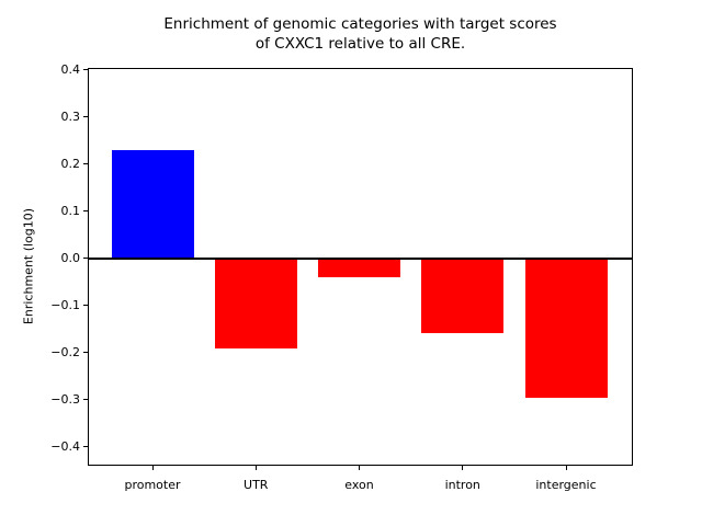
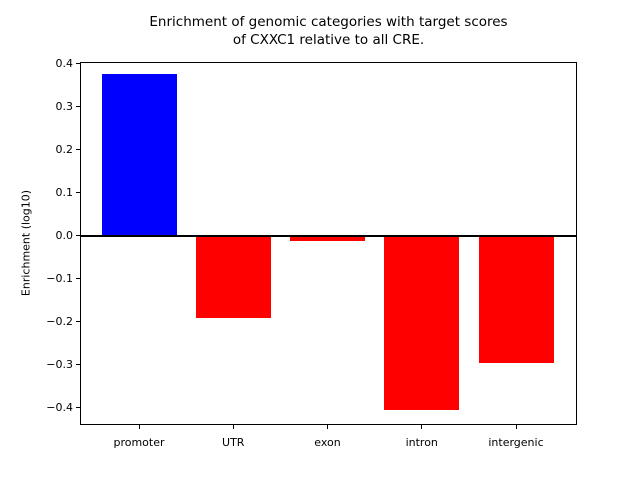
promoter: 0.23 -> 0.38
exon: -0.04 -> -0.01
intron: -0.16 -> -0.41
